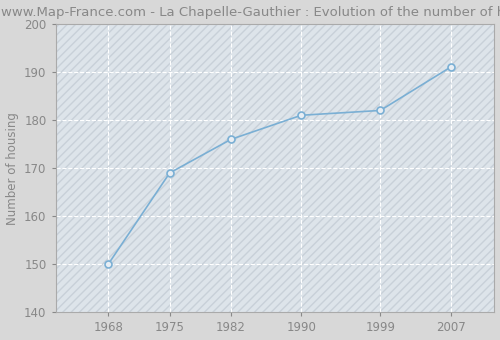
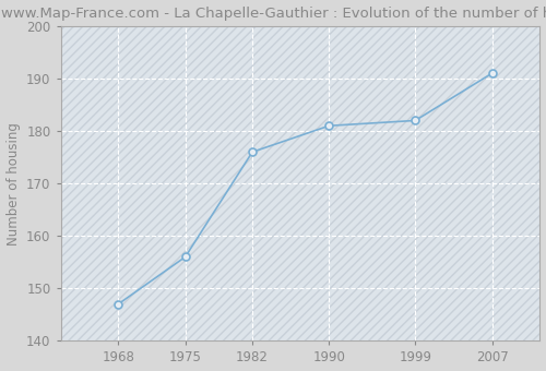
1968: 150 -> 147
1975: 169 -> 156
